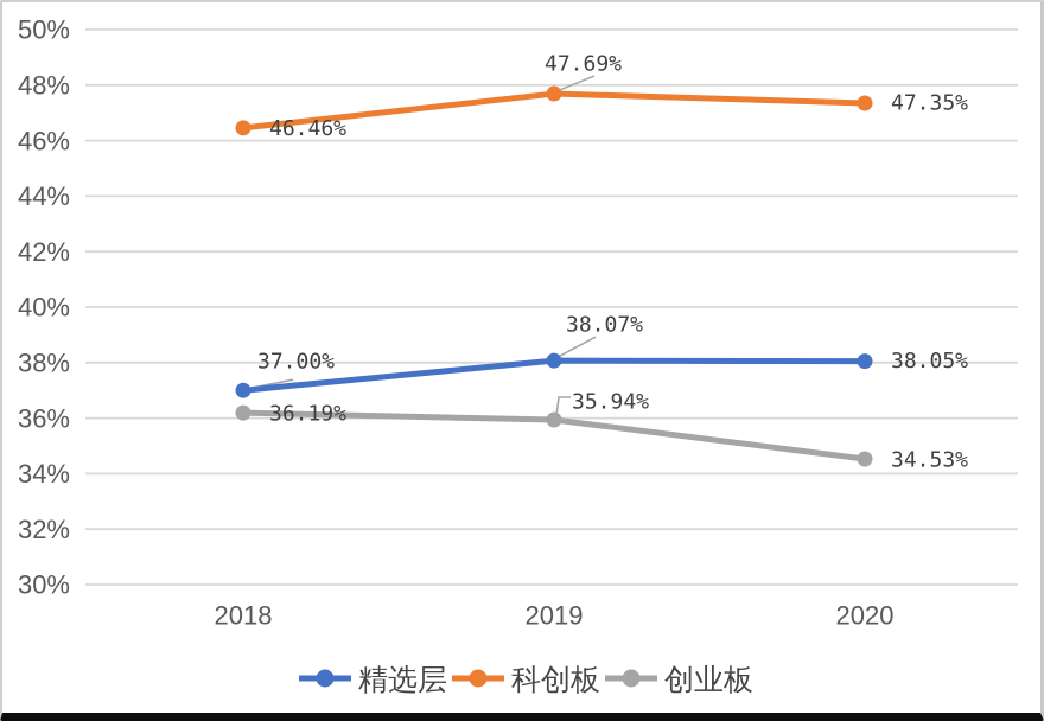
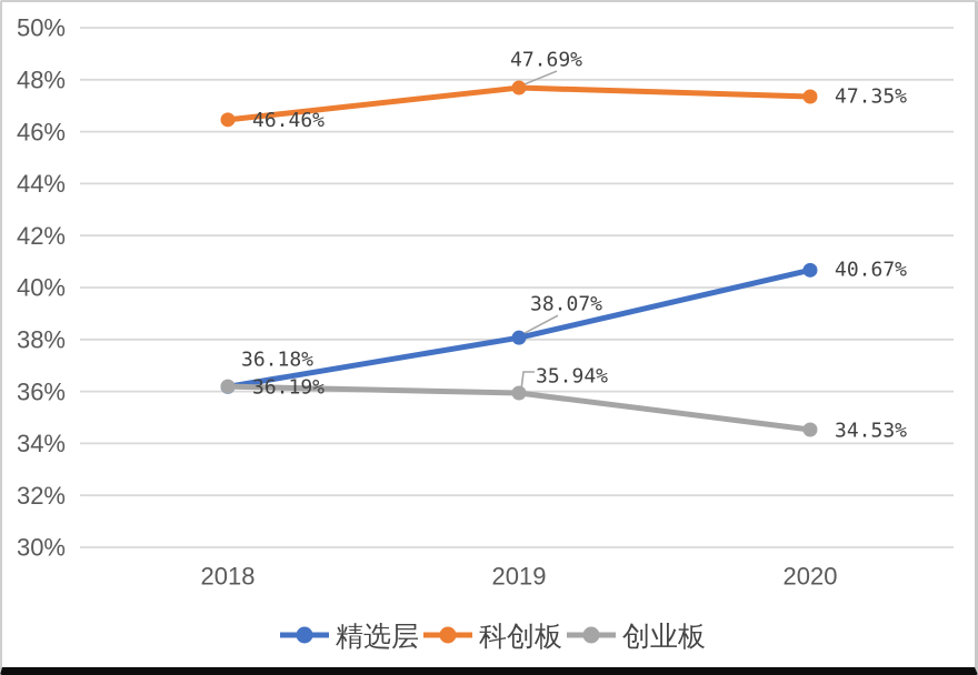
精选层/2018: 37.00% -> 36.18%
精选层/2020: 38.05% -> 40.67%
